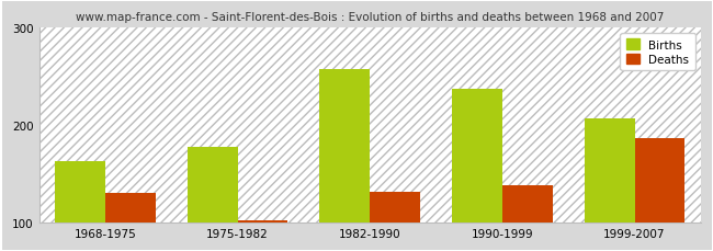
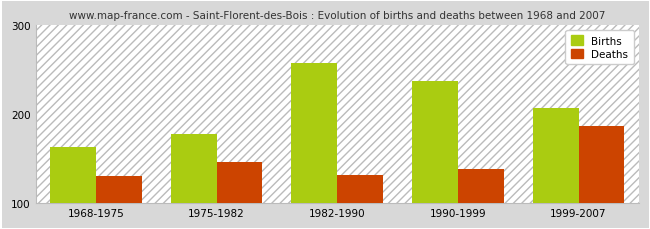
Deaths/1975-1982: 102 -> 146
